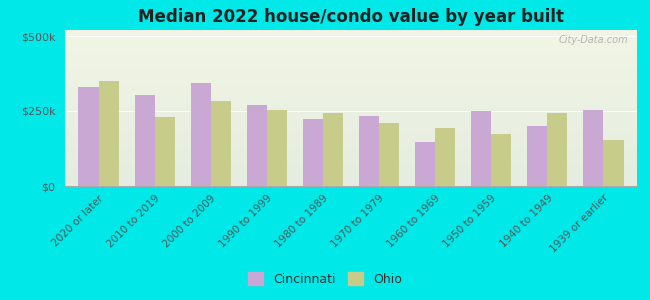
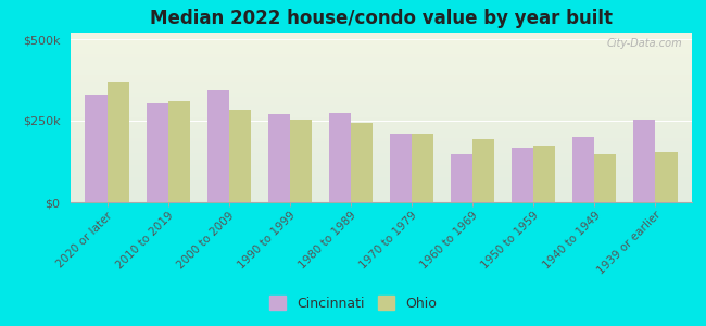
Ohio/2020 or later: $350k -> $370k
Ohio/2010 to 2019: $230k -> $310k
Cincinnati/1980 to 1989: $225k -> $275k
Cincinnati/1970 to 1979: $235k -> $210k
Cincinnati/1950 to 1959: $250k -> $168k
Ohio/1940 to 1949: $245k -> $148k
